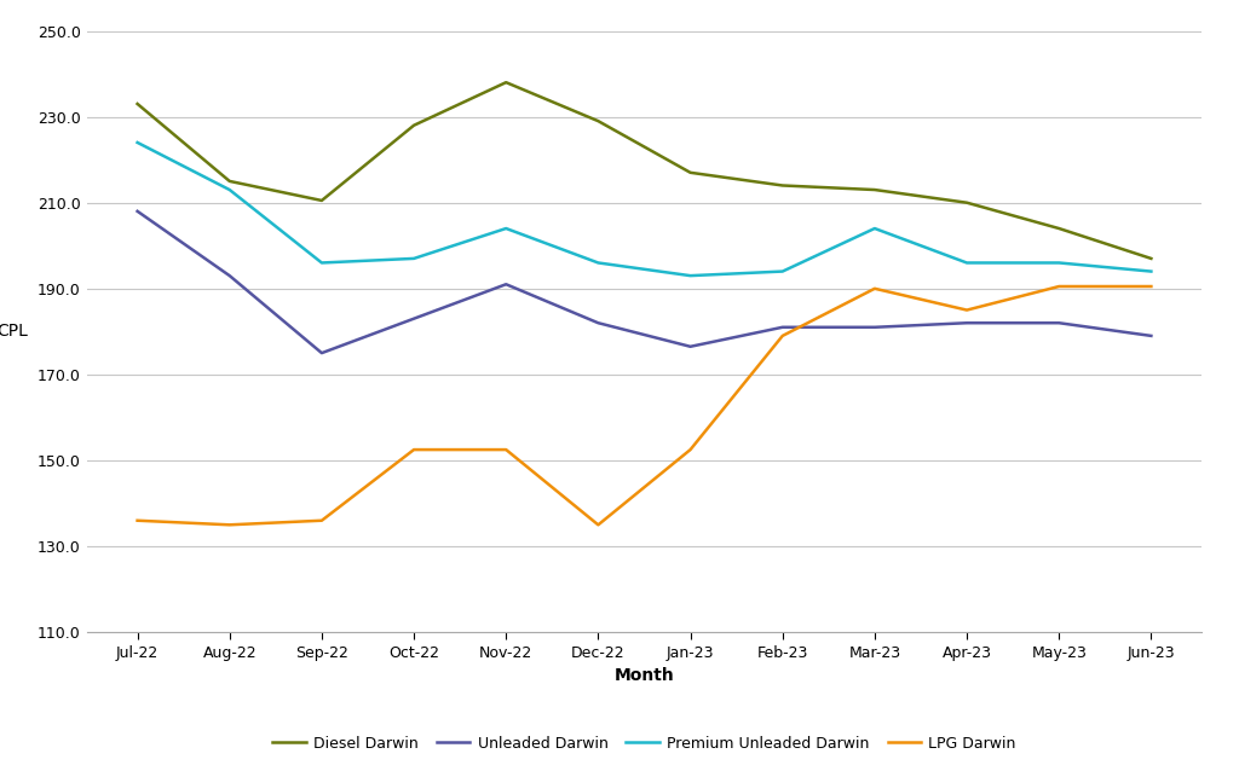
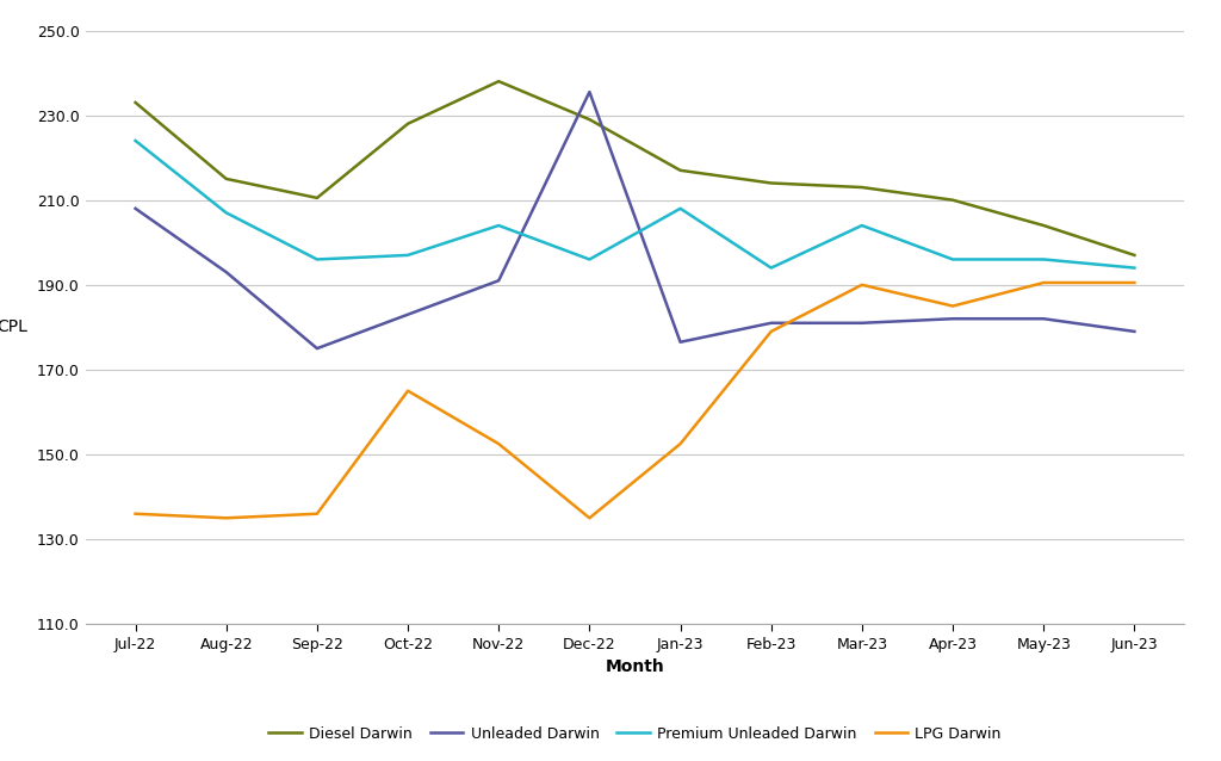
Premium Unleaded Darwin/Aug-22: 213 -> 207
LPG Darwin/Oct-22: 152.5 -> 165.0
Unleaded Darwin/Dec-22: 182.0 -> 235.5
Premium Unleaded Darwin/Jan-23: 193 -> 208
